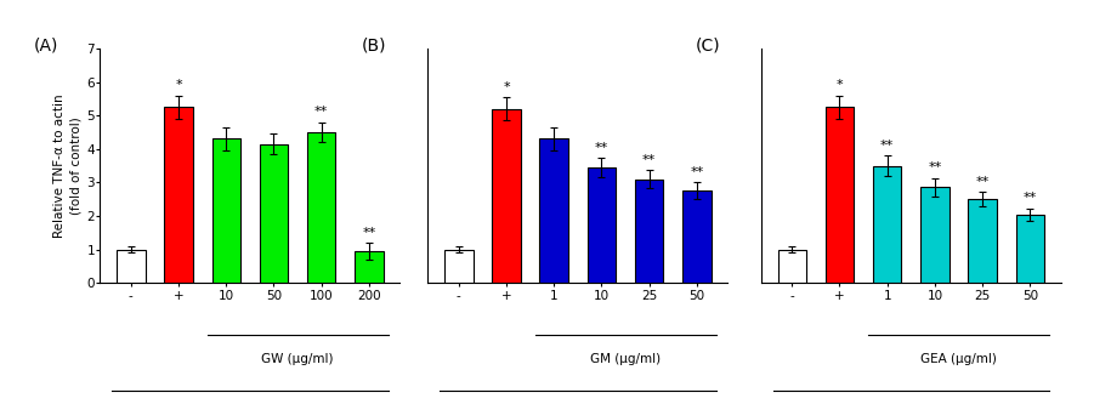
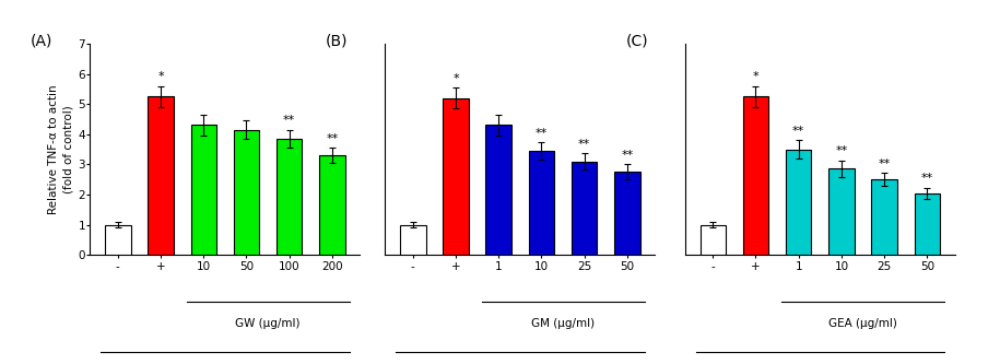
100: 4.50 -> 3.85
200: 0.95 -> 3.30
